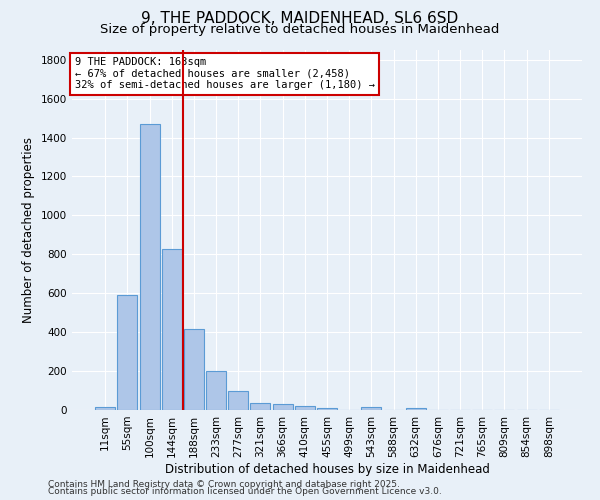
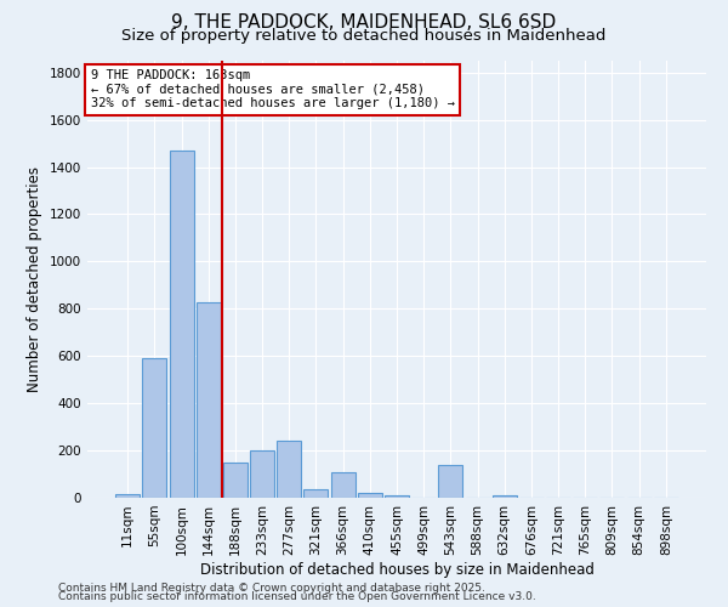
188sqm: 420 -> 150
277sqm: 100 -> 240
366sqm: 30 -> 110
543sqm: 20 -> 140
